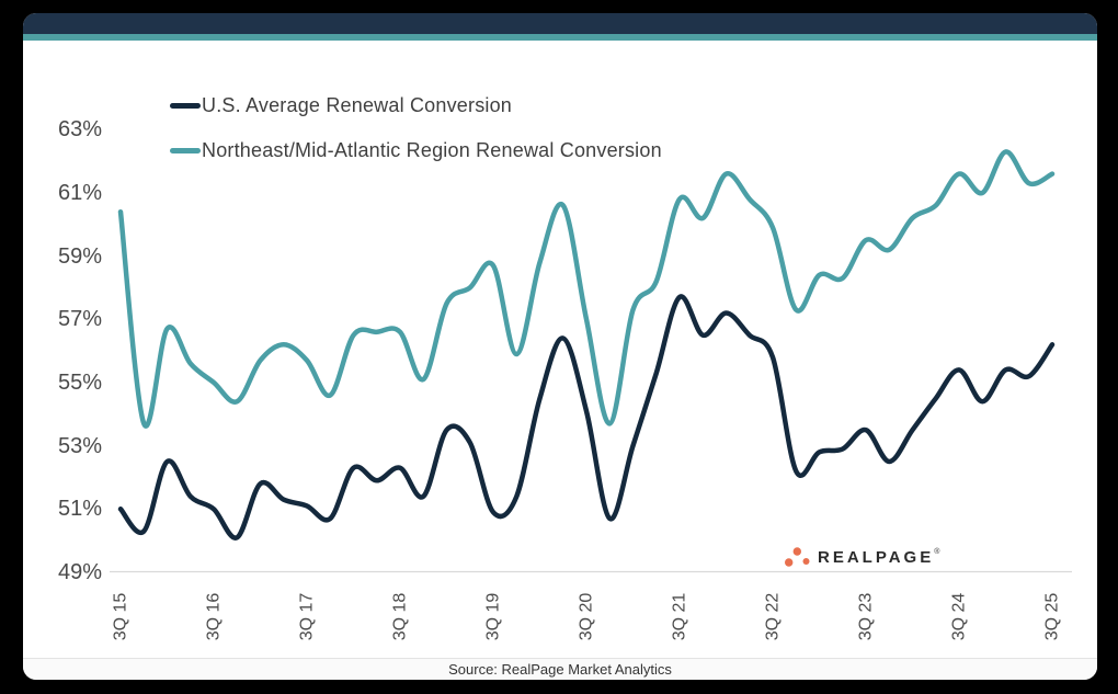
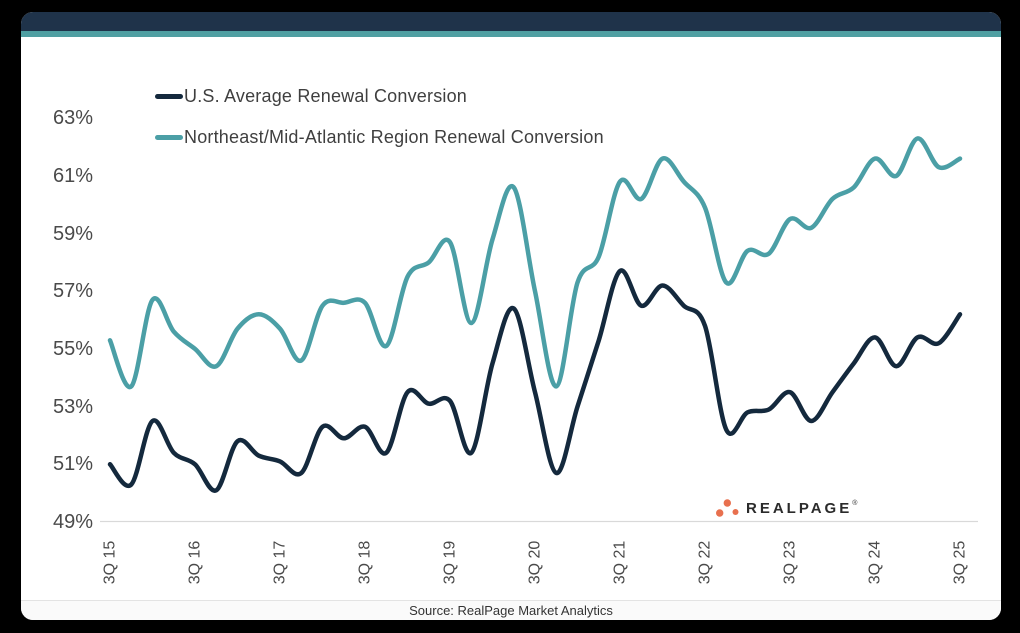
Northeast/Mid-Atlantic Region Renewal Conversion/3Q 15: 60.4% -> 55.3%
U.S. Average Renewal Conversion/3Q 19: 50.9% -> 53.2%
U.S. Average Renewal Conversion/3Q 20: 54.1% -> 53.5%
